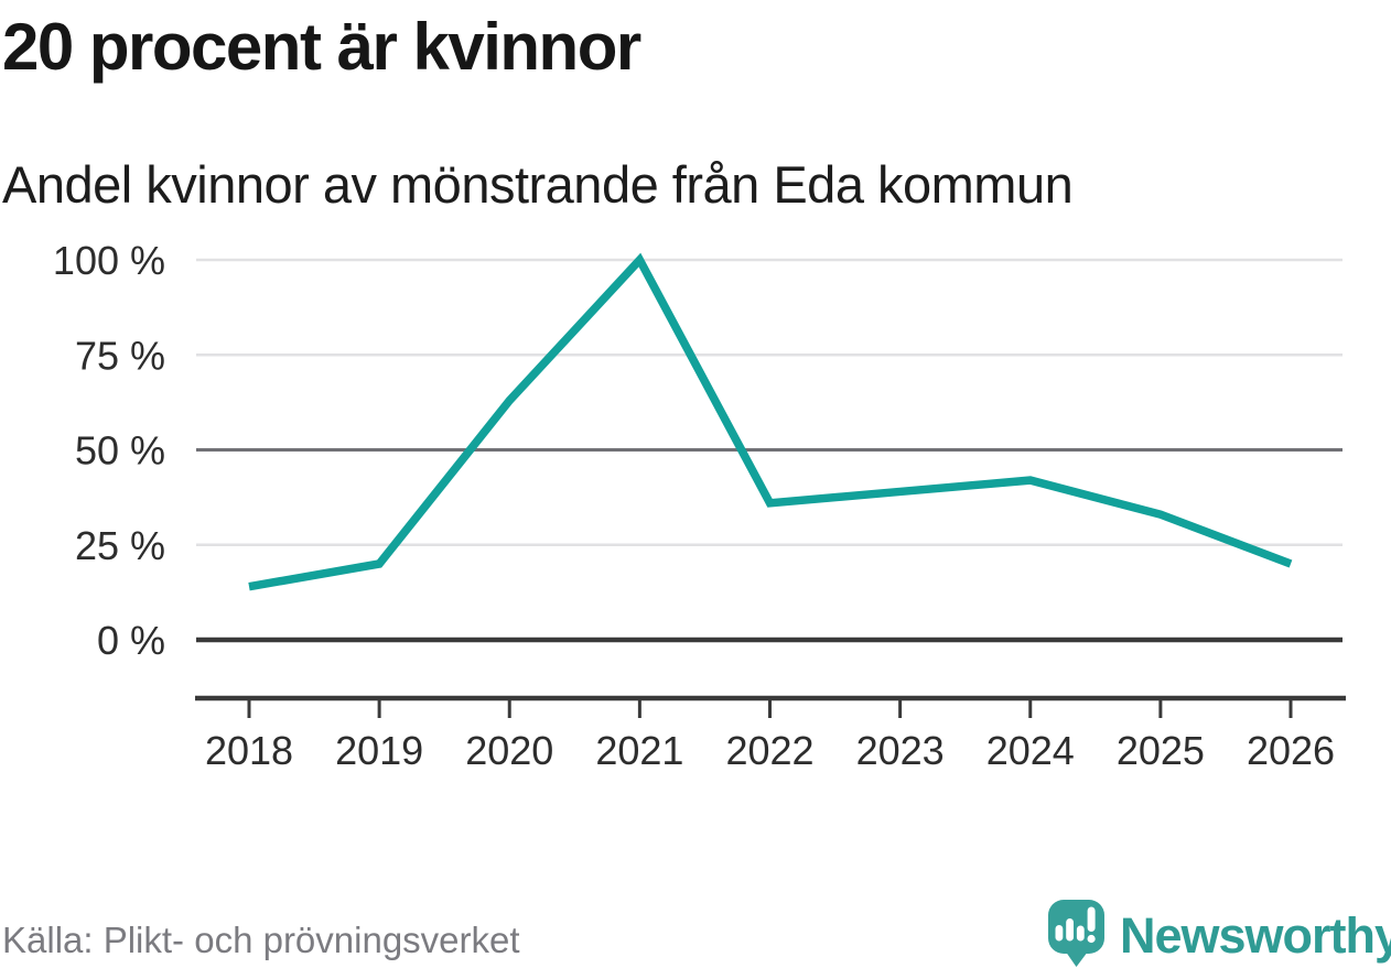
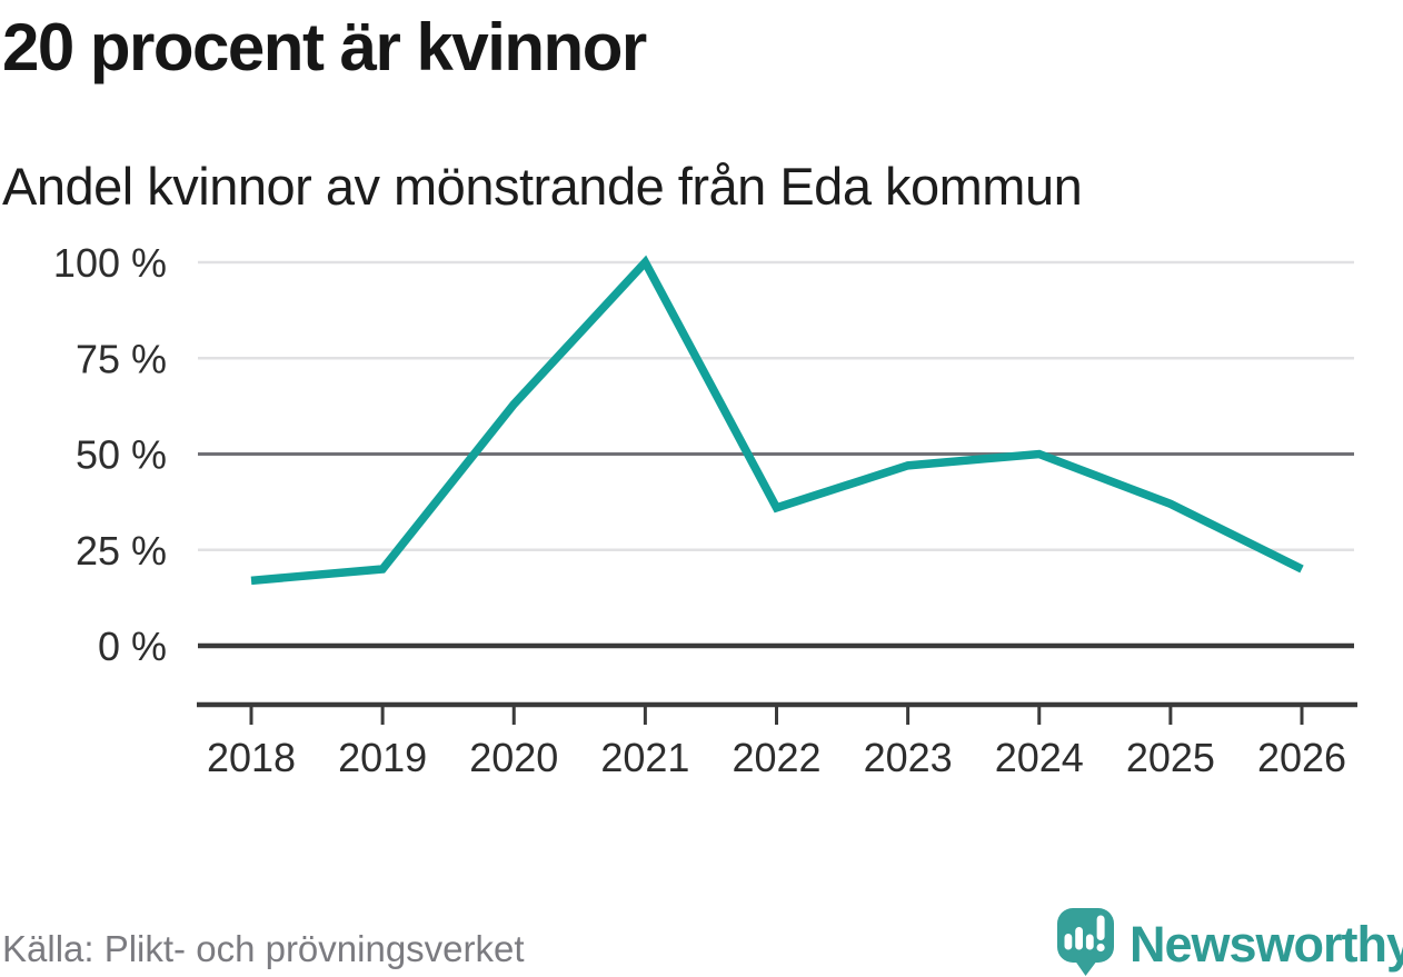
2018: 14% -> 17%
2023: 39% -> 47%
2024: 42% -> 50%
2025: 33% -> 37%
